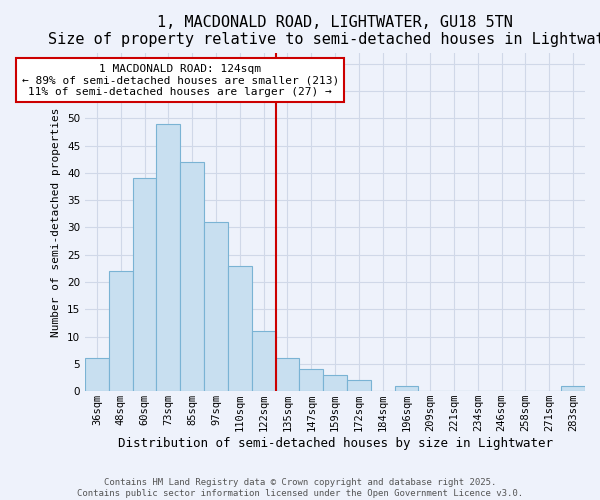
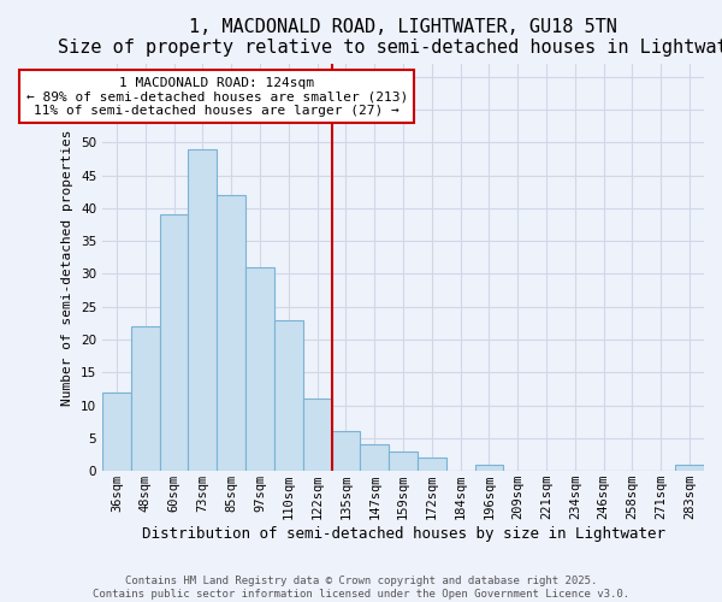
36sqm: 6 -> 12
